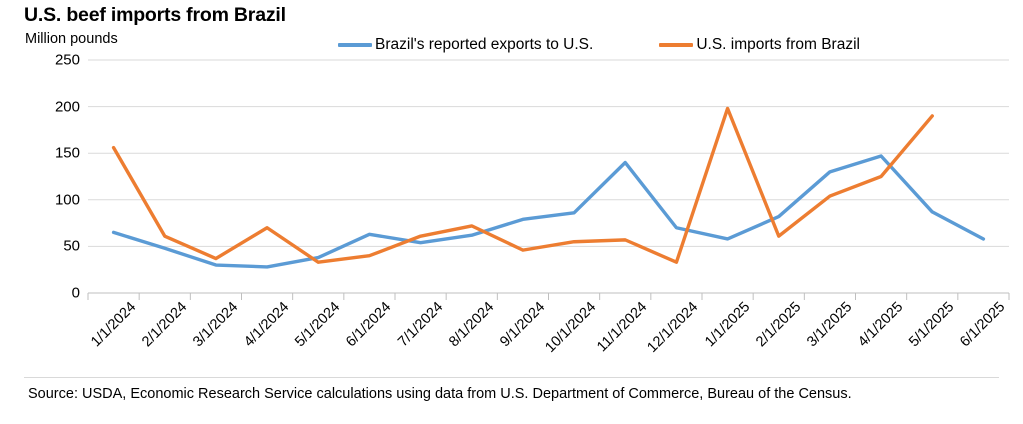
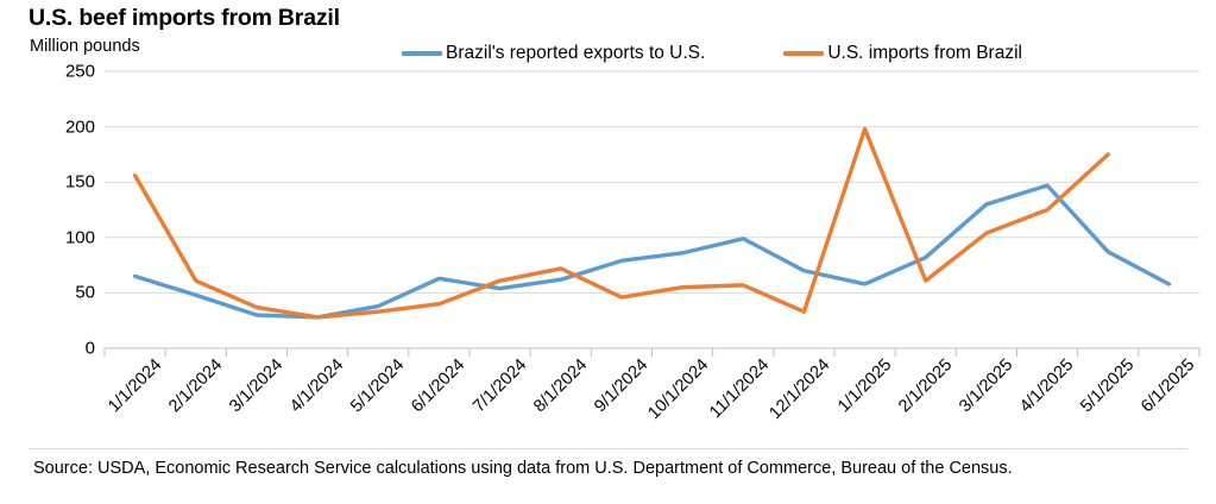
U.S. imports from Brazil/4/1/2024: 70 -> 30
Brazil's reported exports to U.S./11/1/2024: 140 -> 100
U.S. imports from Brazil/5/1/2025: 190 -> 180
